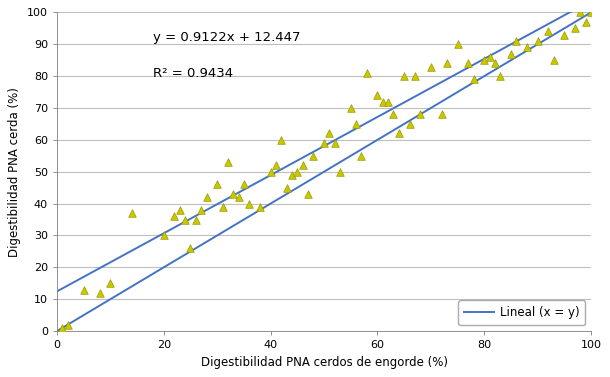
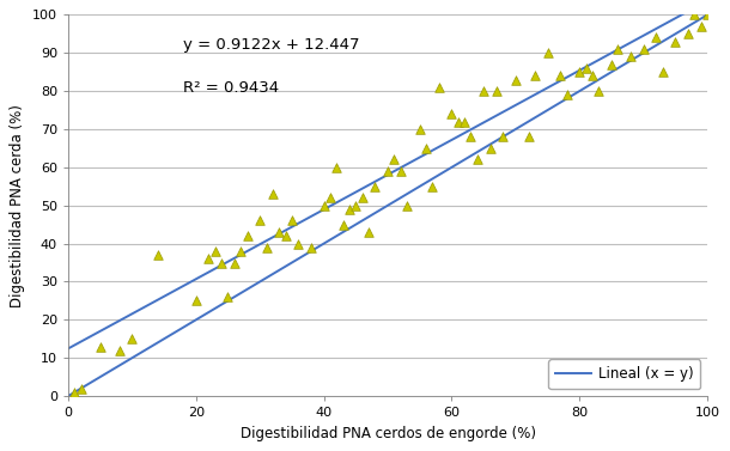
20: 30 -> 25
